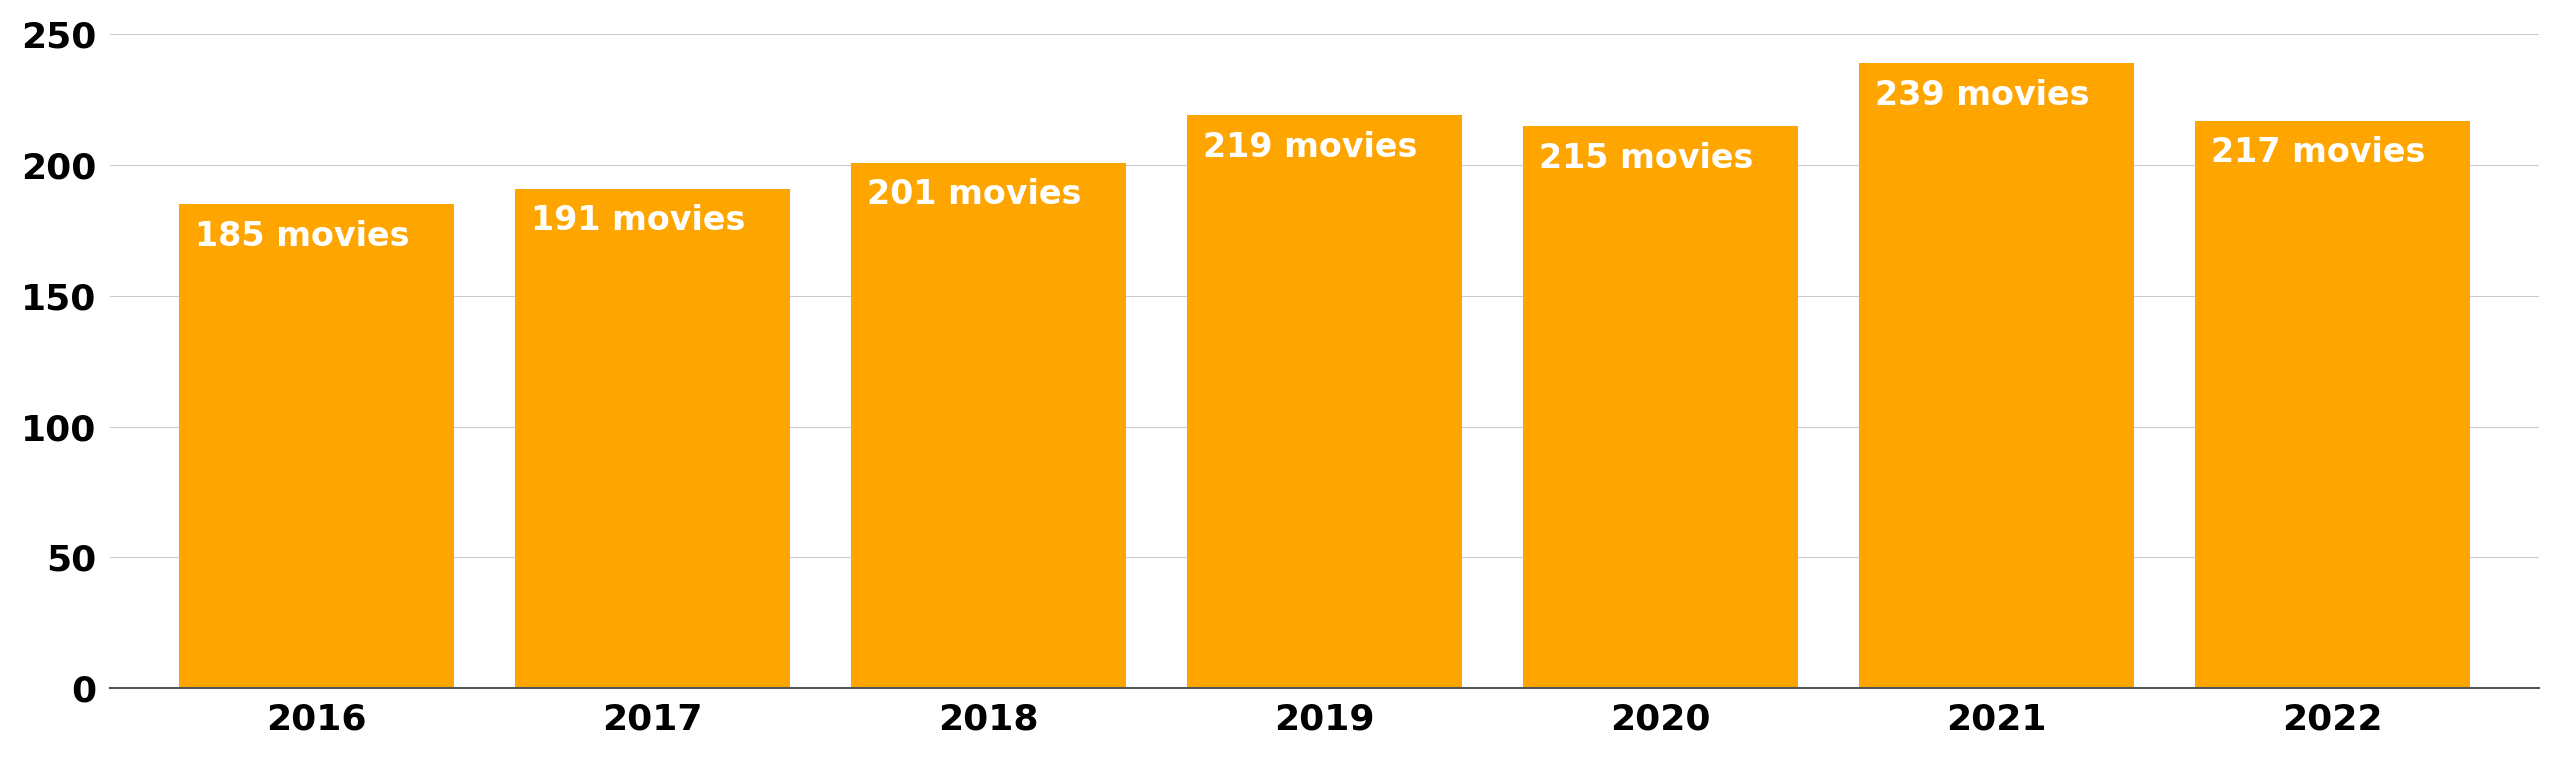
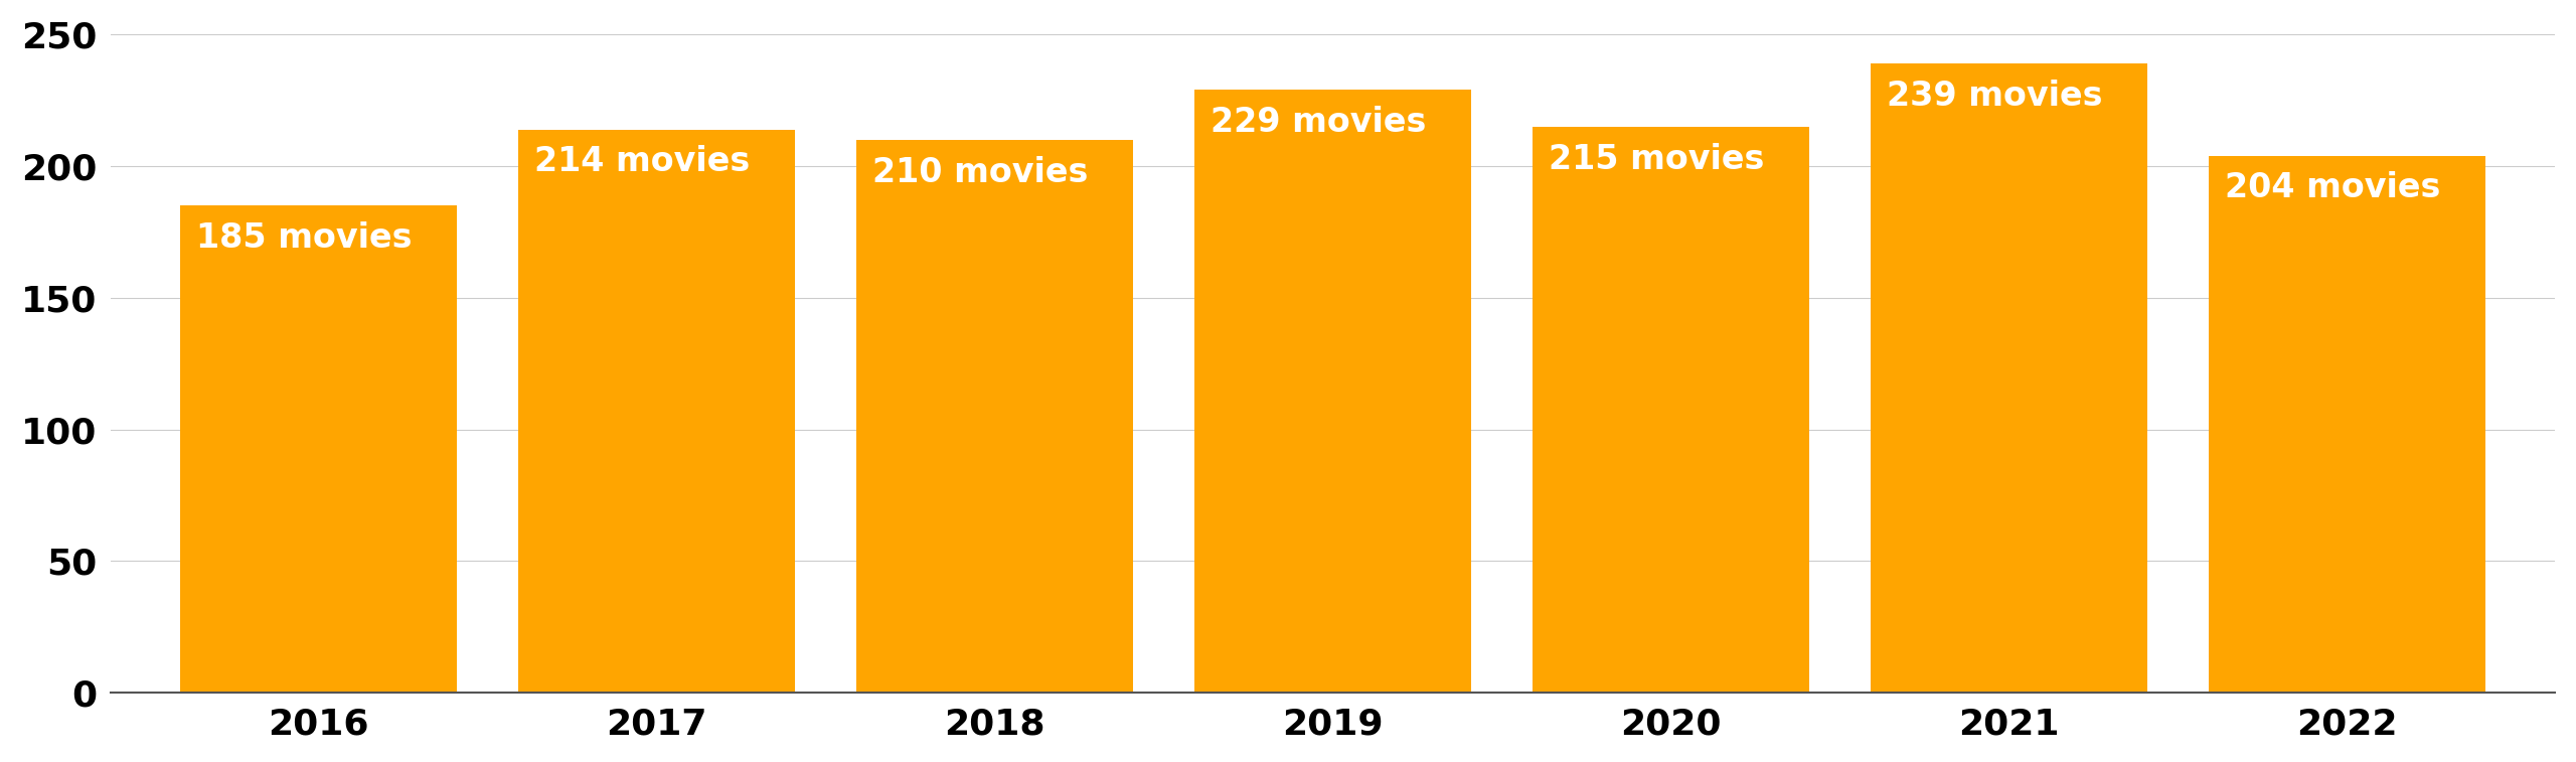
2017: 191 -> 214
2018: 201 -> 210
2019: 219 -> 229
2022: 217 -> 204
